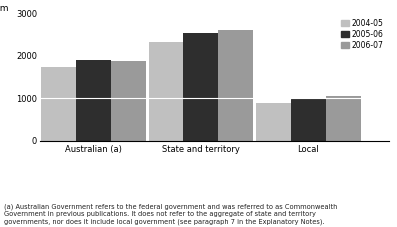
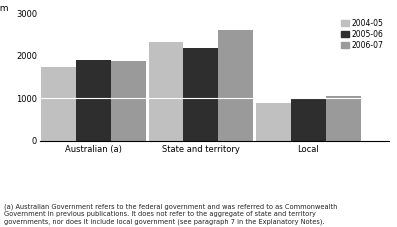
2005-06/State and territory: 2550 -> 2200
